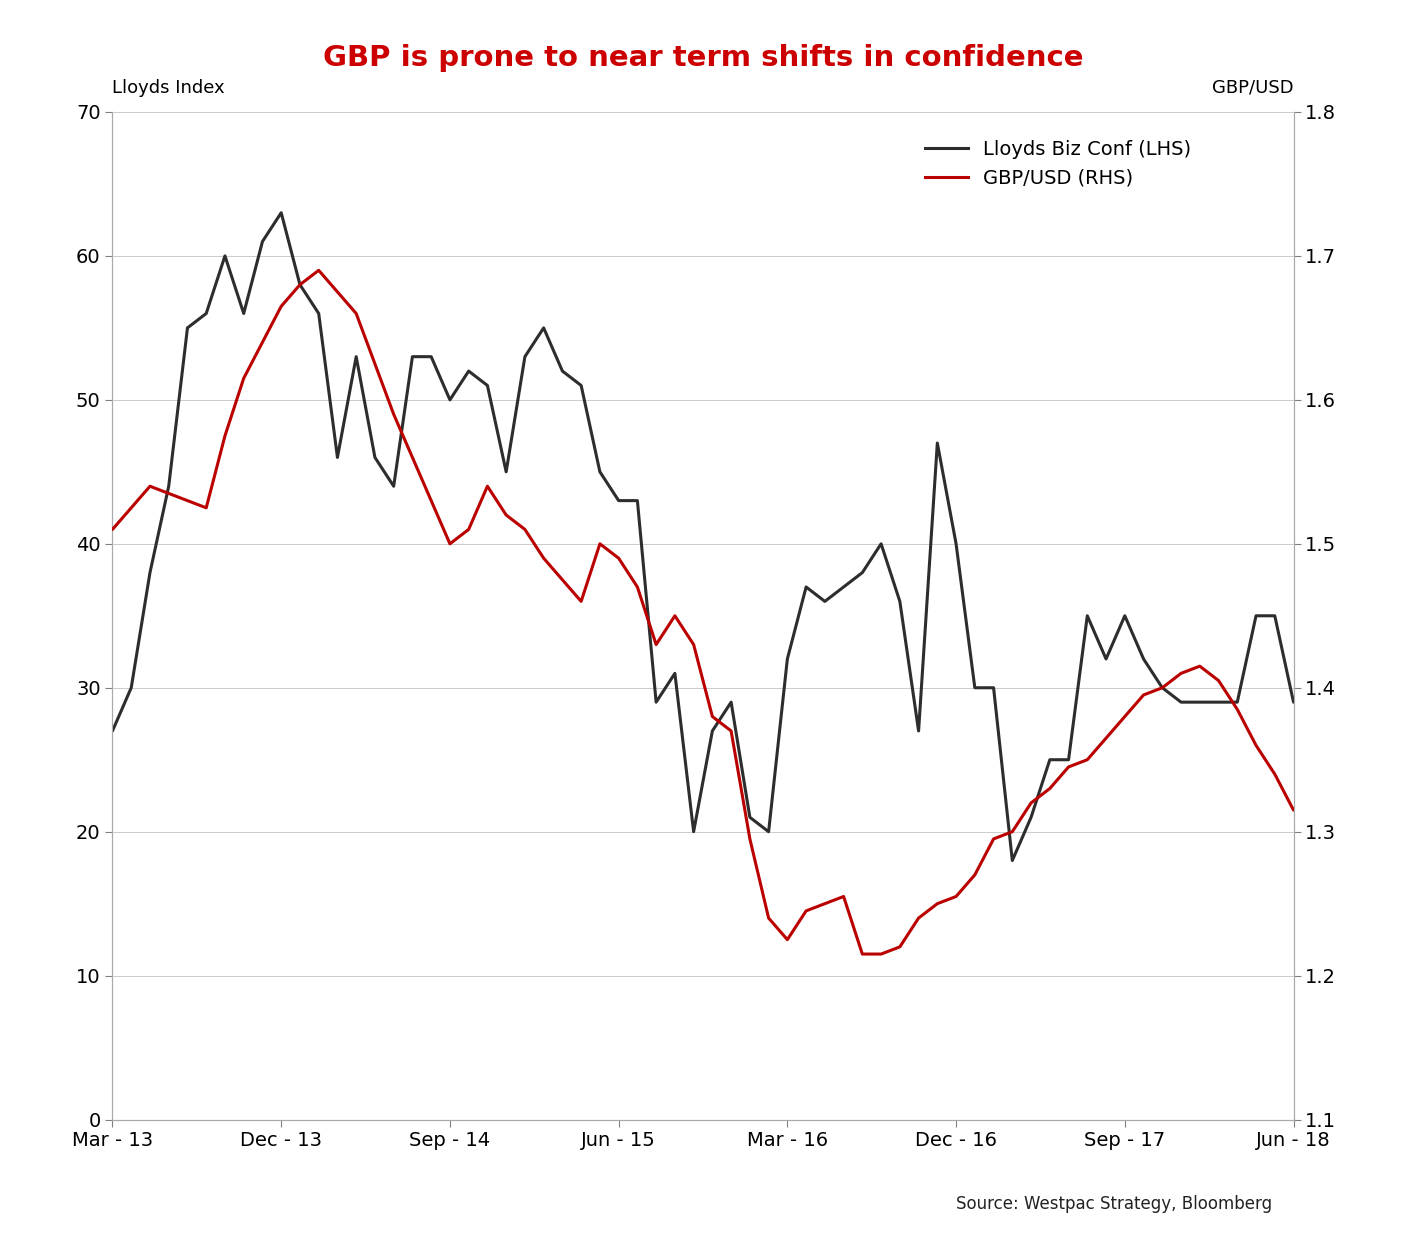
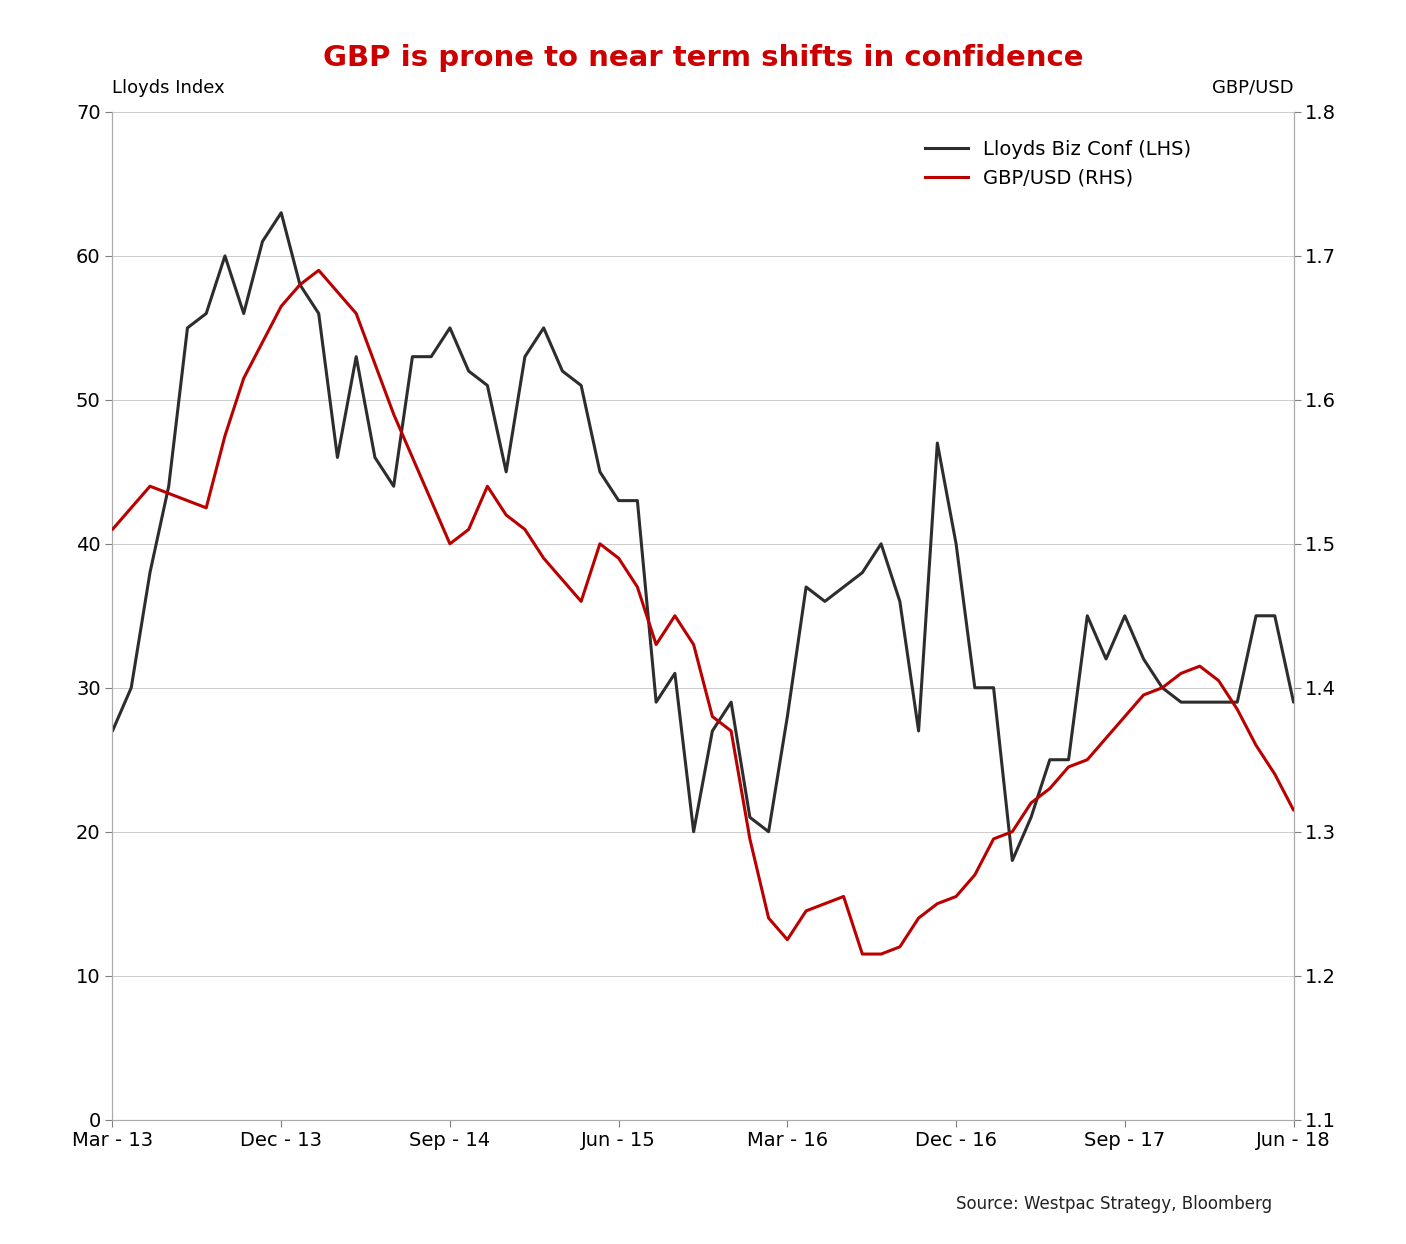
Lloyds Biz Conf (LHS)/Sep - 14: 50 -> 55
Lloyds Biz Conf (LHS)/Mar - 16: 32 -> 28
